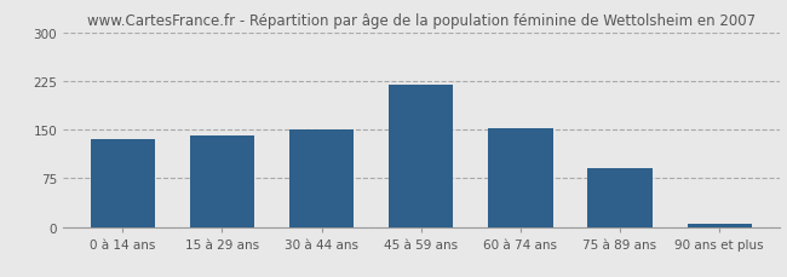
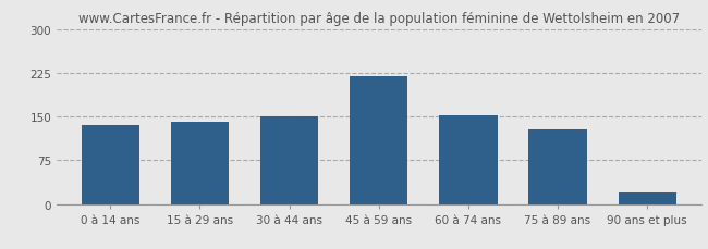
75 à 89 ans: 90 -> 128
90 ans et plus: 5 -> 20
